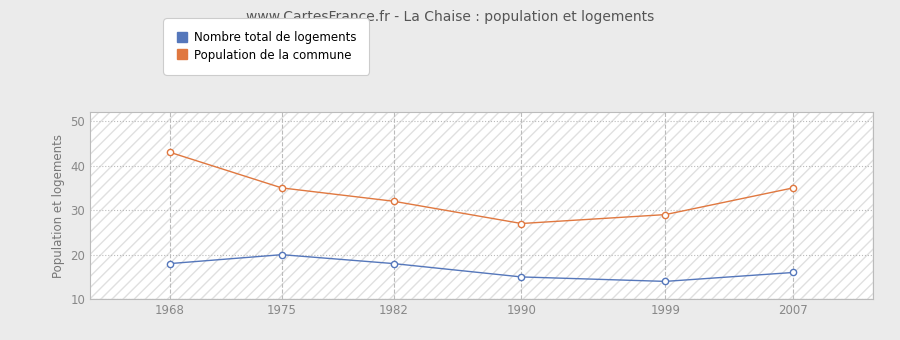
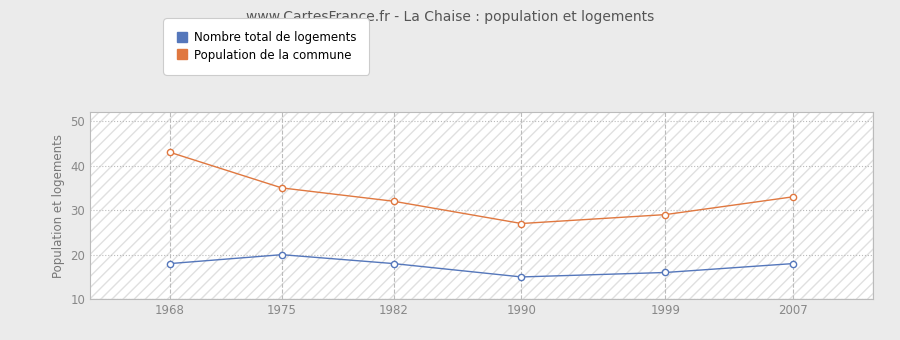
Nombre total de logements/1999: 14 -> 16
Nombre total de logements/2007: 16 -> 18
Population de la commune/2007: 35 -> 33
